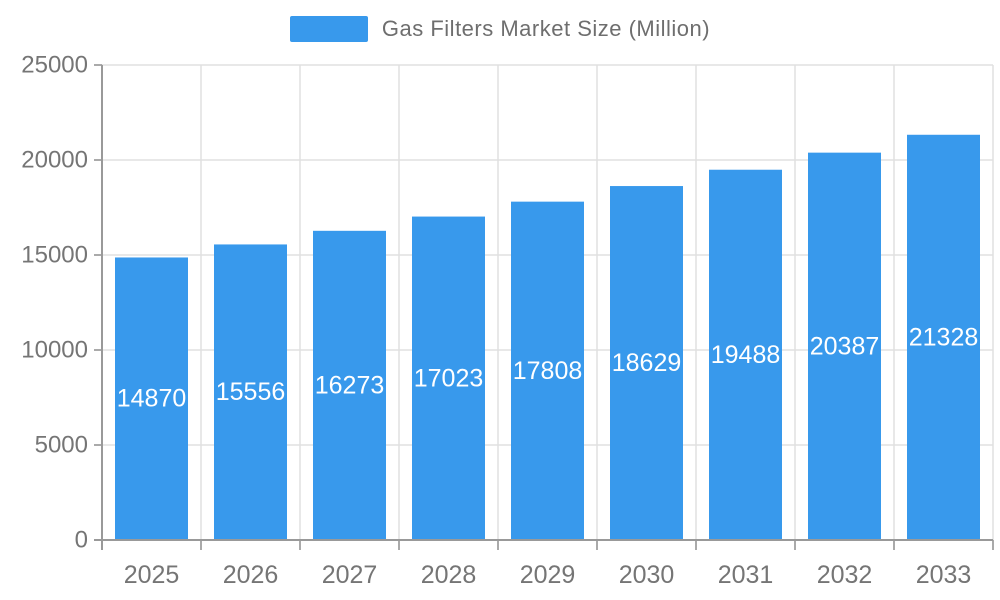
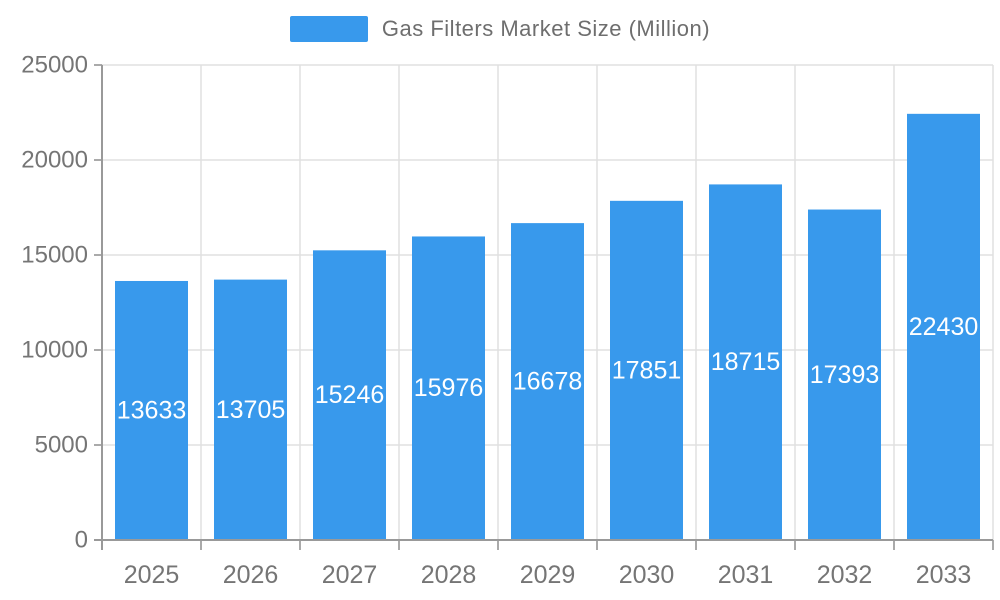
2025: 14870 -> 13633
2026: 15556 -> 13705
2027: 16273 -> 15246
2028: 17023 -> 15976
2029: 17808 -> 16678
2030: 18629 -> 17851
2031: 19488 -> 18715
2032: 20387 -> 17393
2033: 21328 -> 22430
